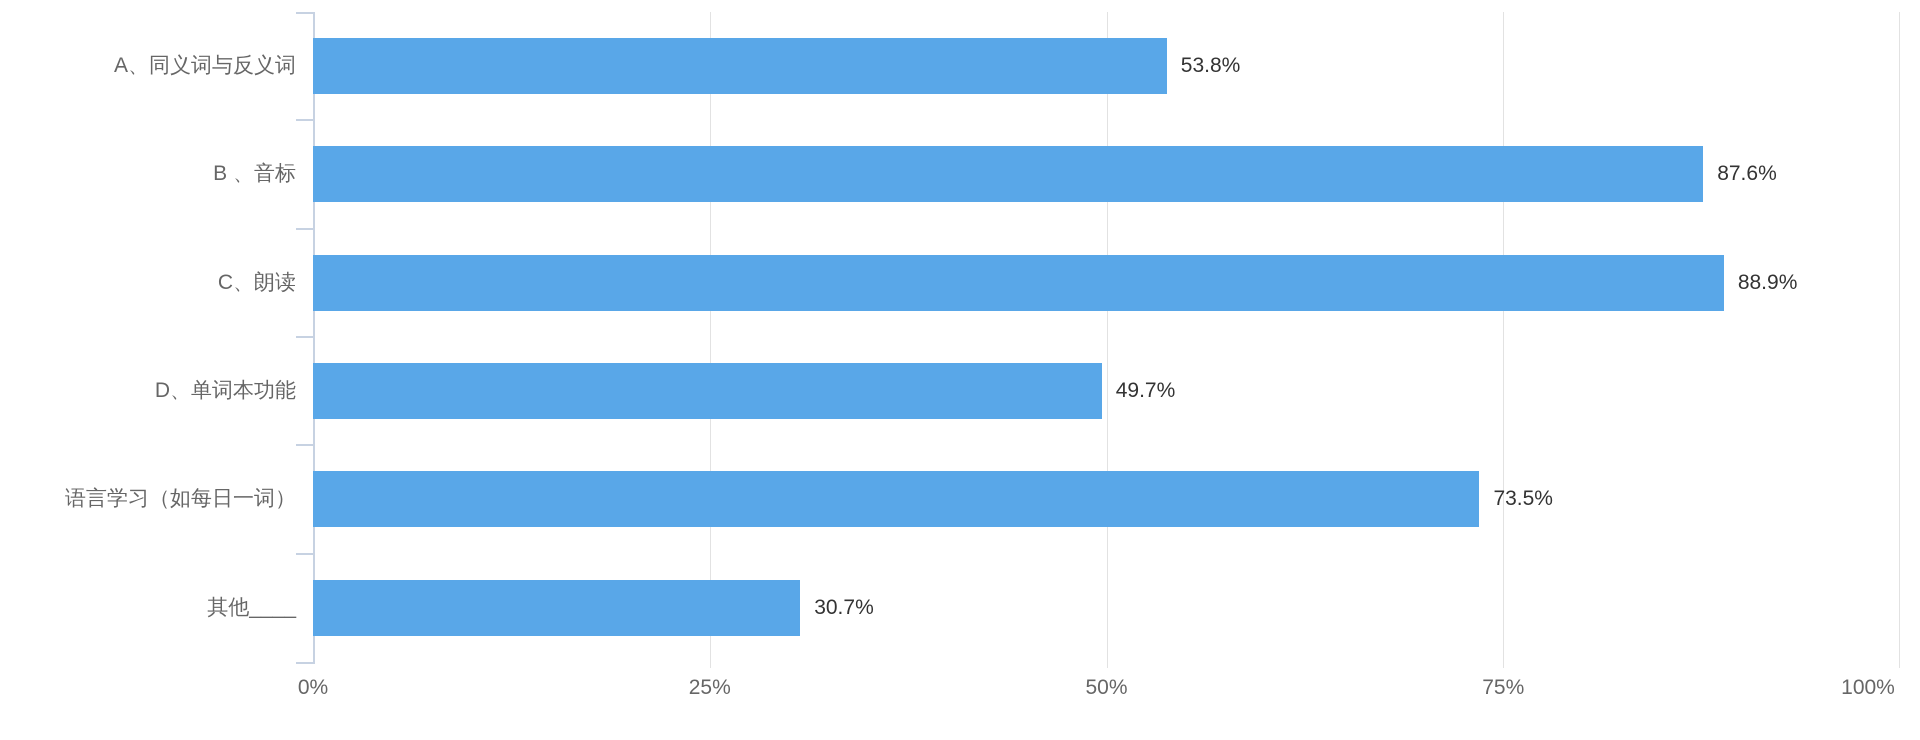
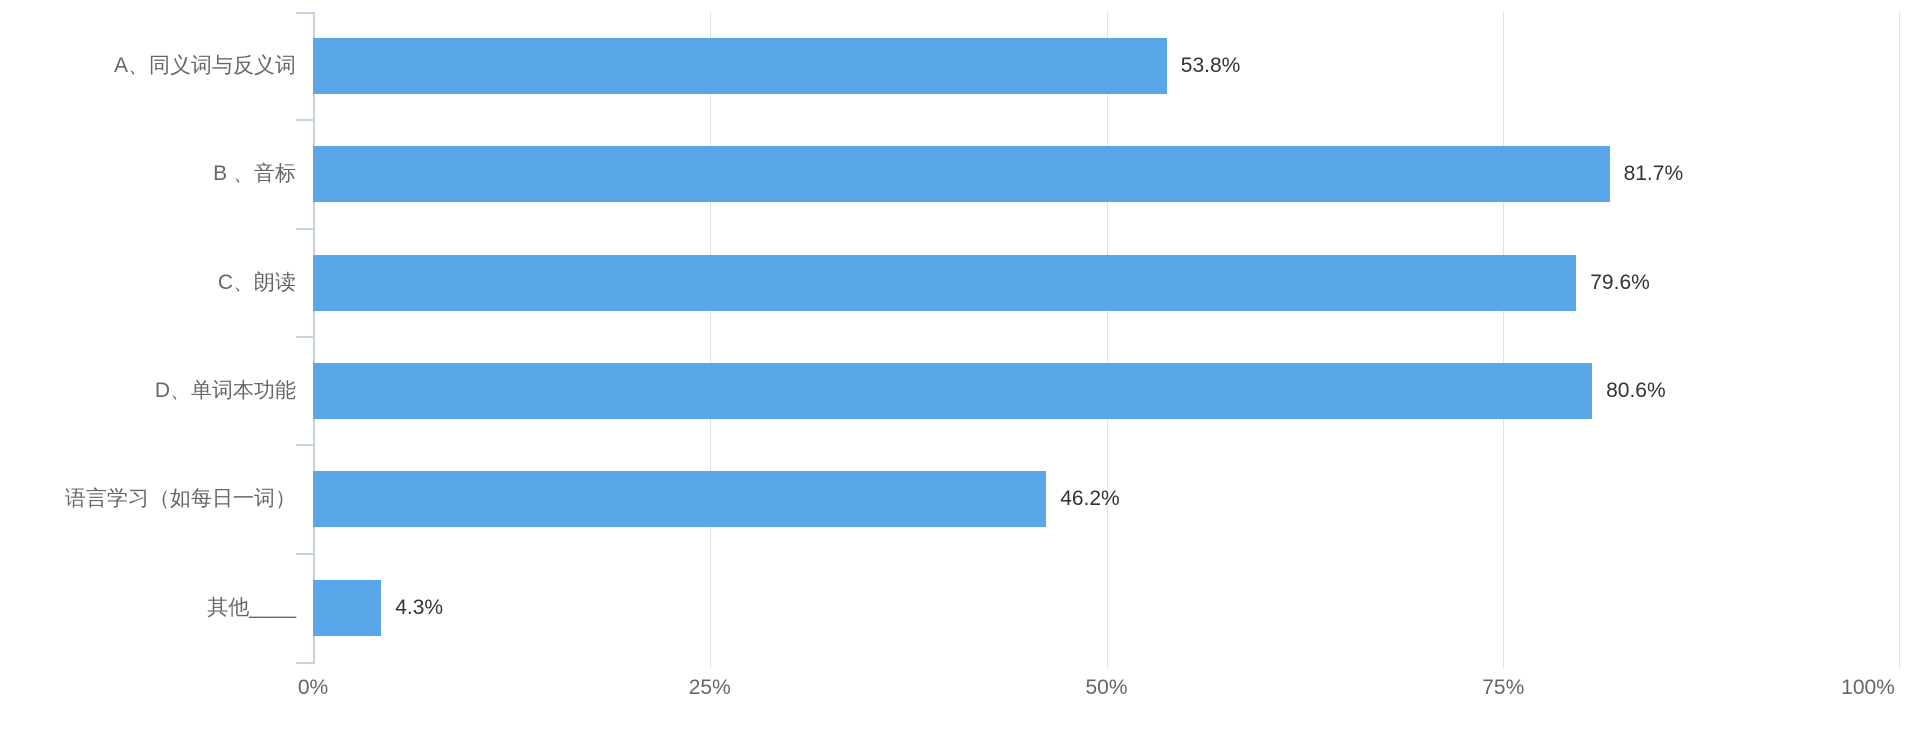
B 、音标: 87.6% -> 81.7%
C、朗读: 88.9% -> 79.6%
D、单词本功能: 49.7% -> 80.6%
语言学习（如每日一词）: 73.5% -> 46.2%
其他____: 30.7% -> 4.3%
